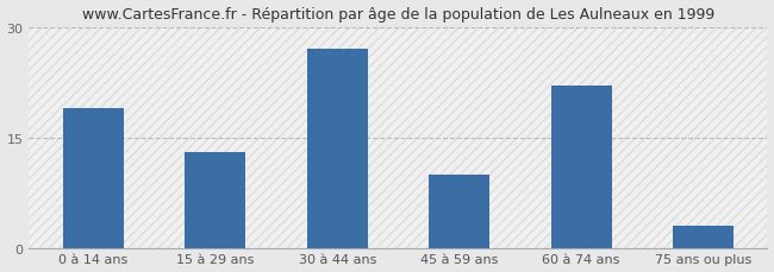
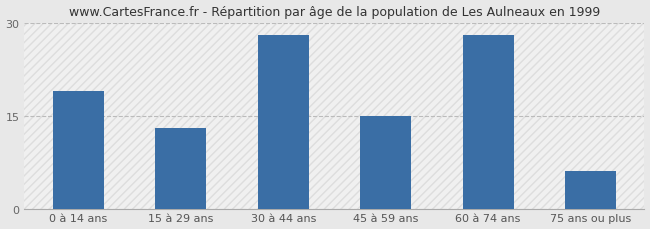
30 à 44 ans: 27 -> 28
45 à 59 ans: 10 -> 15
60 à 74 ans: 22 -> 28
75 ans ou plus: 3 -> 6
